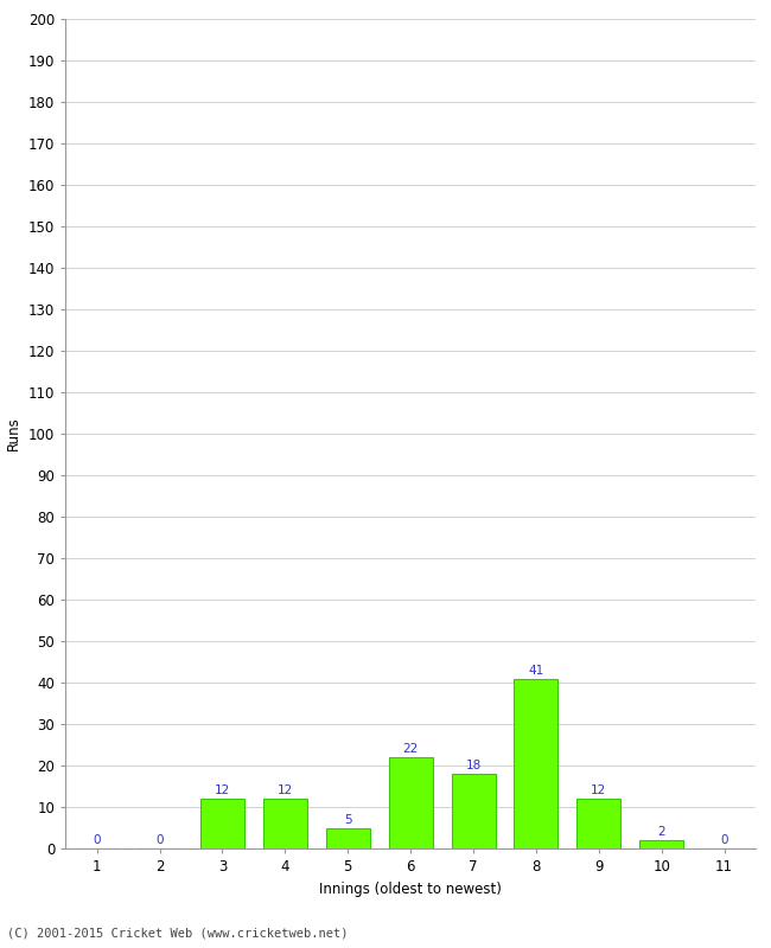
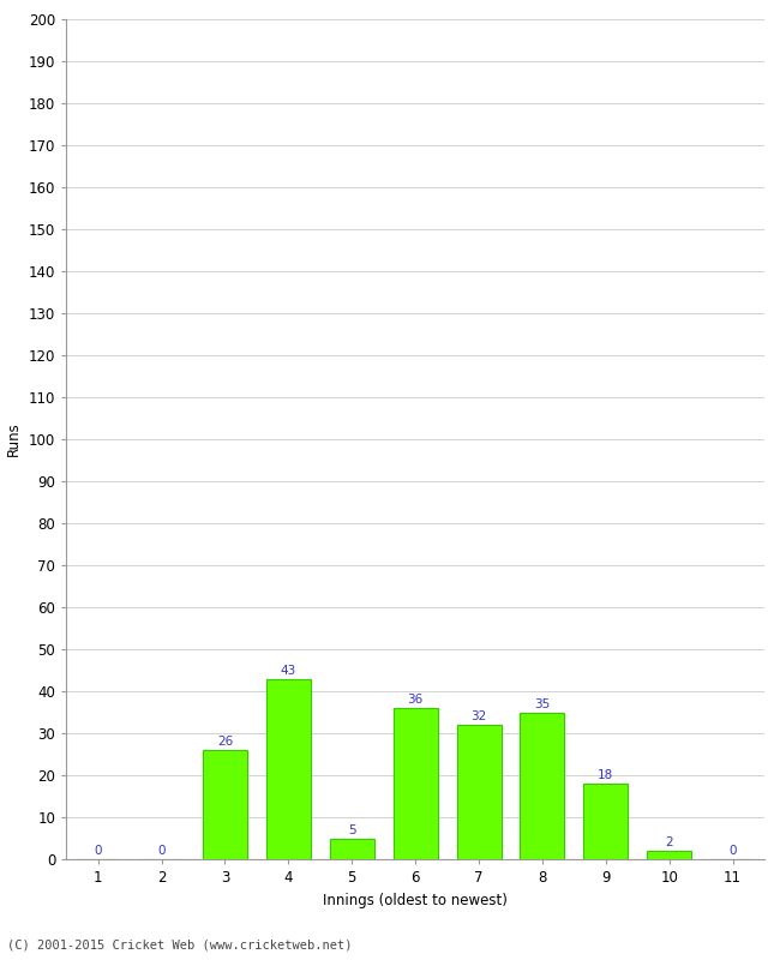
3: 12 -> 26
4: 12 -> 43
6: 22 -> 36
7: 18 -> 32
8: 41 -> 35
9: 12 -> 18
